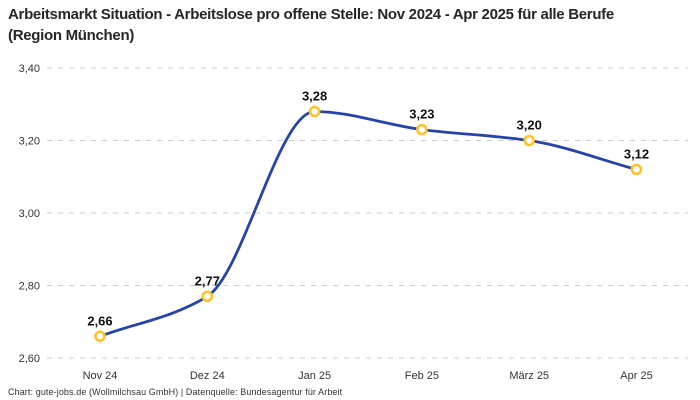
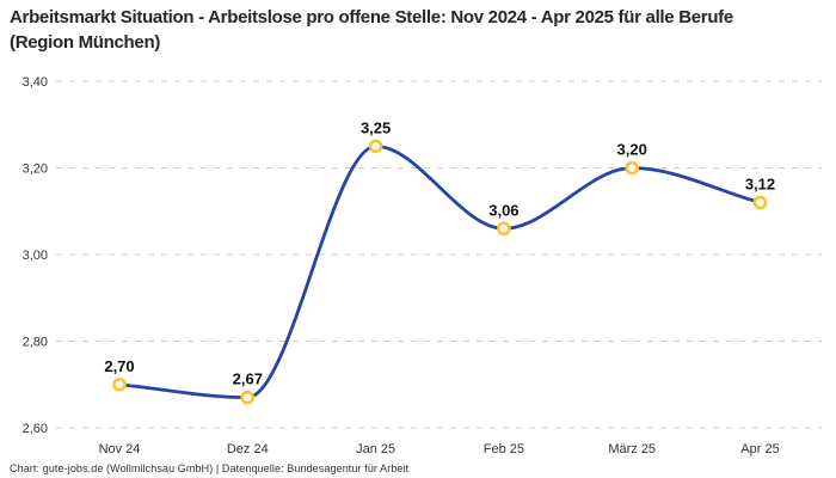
Nov 24: 2,66 -> 2,70
Dez 24: 2,77 -> 2,67
Jan 25: 3,28 -> 3,25
Feb 25: 3,23 -> 3,06
